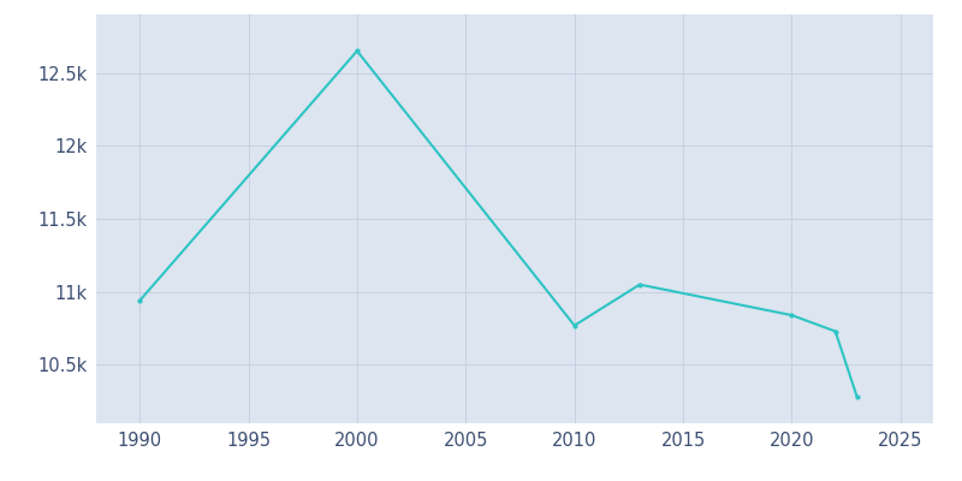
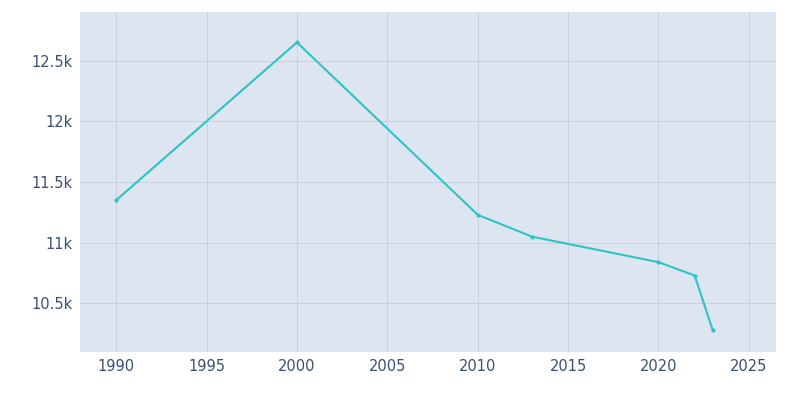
1990: 10.94k -> 11.35k
2010: 10.77k -> 11.23k
